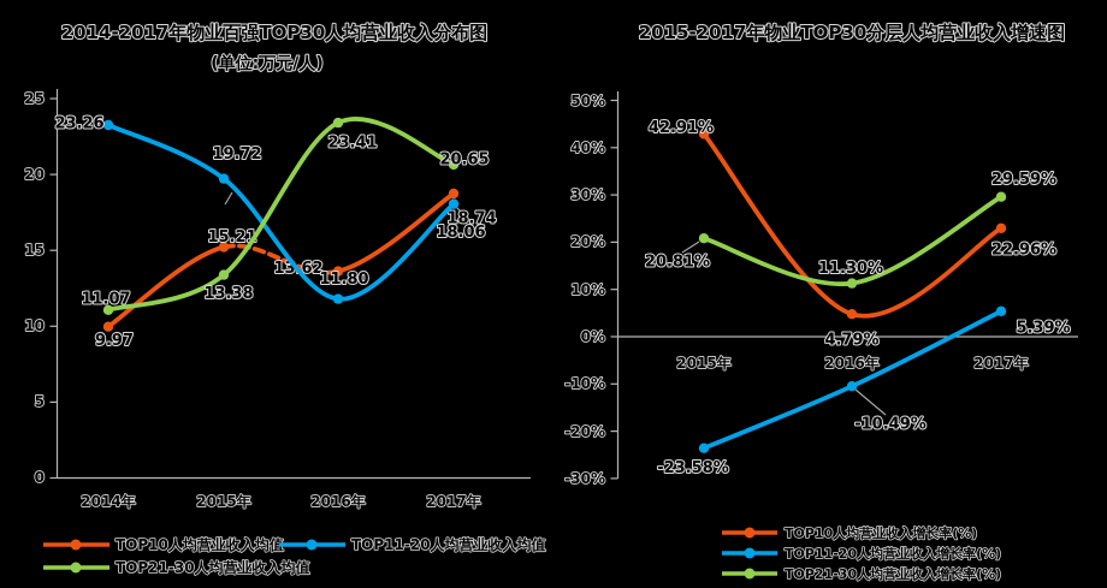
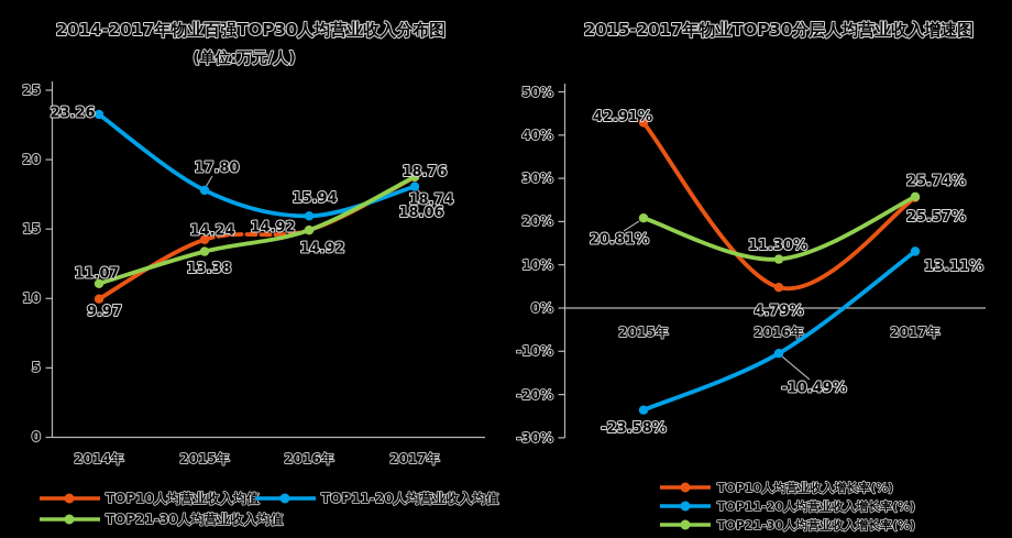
2014-2017年物业百强TOP30人均营业收入分布图/TOP10人均营业收入均值/2015年: 15.21 -> 14.24
2014-2017年物业百强TOP30人均营业收入分布图/TOP11-20人均营业收入均值/2015年: 19.72 -> 17.80
2014-2017年物业百强TOP30人均营业收入分布图/TOP10人均营业收入均值/2016年: 13.62 -> 14.92
2014-2017年物业百强TOP30人均营业收入分布图/TOP11-20人均营业收入均值/2016年: 11.80 -> 15.94
2014-2017年物业百强TOP30人均营业收入分布图/TOP21-30人均营业收入均值/2016年: 23.41 -> 14.92
2014-2017年物业百强TOP30人均营业收入分布图/TOP21-30人均营业收入均值/2017年: 20.65 -> 18.76
2015-2017年物业TOP30分层人均营业收入增速图/TOP10人均营业收入增长率(%)/2017年: 22.96% -> 25.57%
2015-2017年物业TOP30分层人均营业收入增速图/TOP11-20人均营业收入增长率(%)/2017年: 5.39% -> 13.11%
2015-2017年物业TOP30分层人均营业收入增速图/TOP21-30人均营业收入增长率(%)/2017年: 29.59% -> 25.74%
